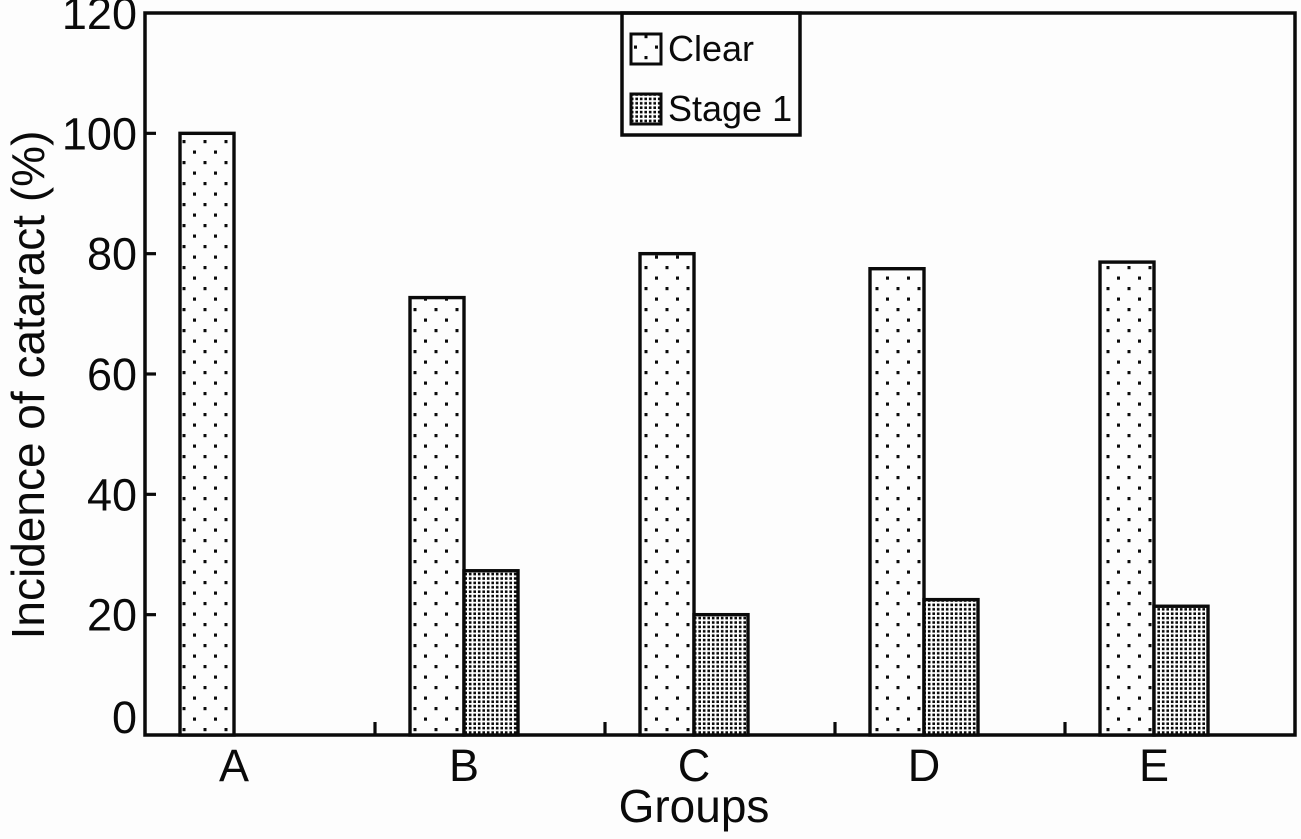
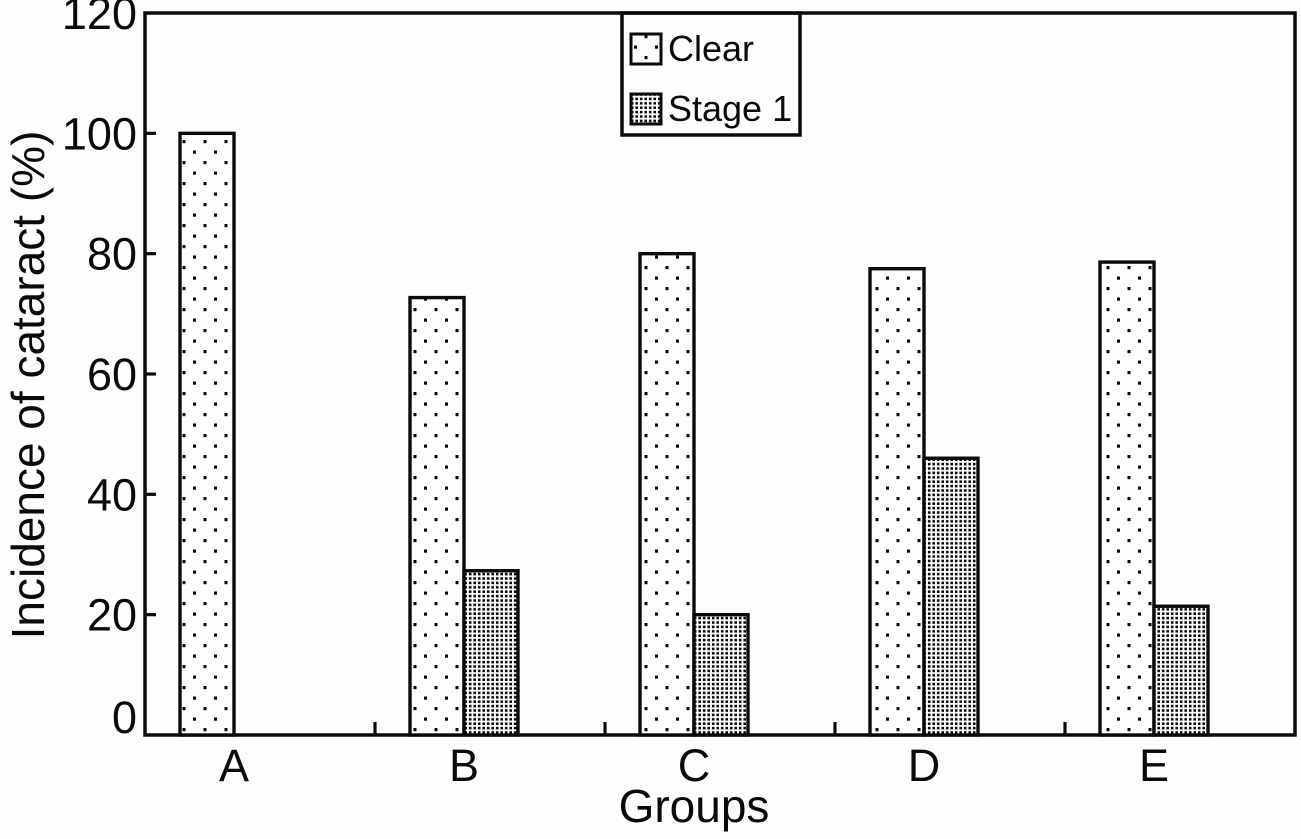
Stage 1/D: 22 -> 46
